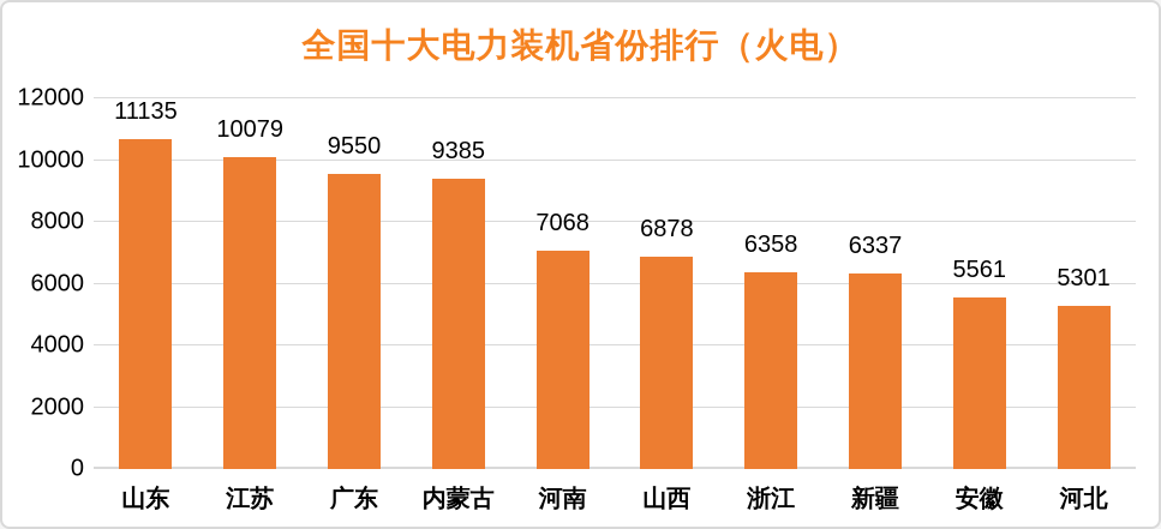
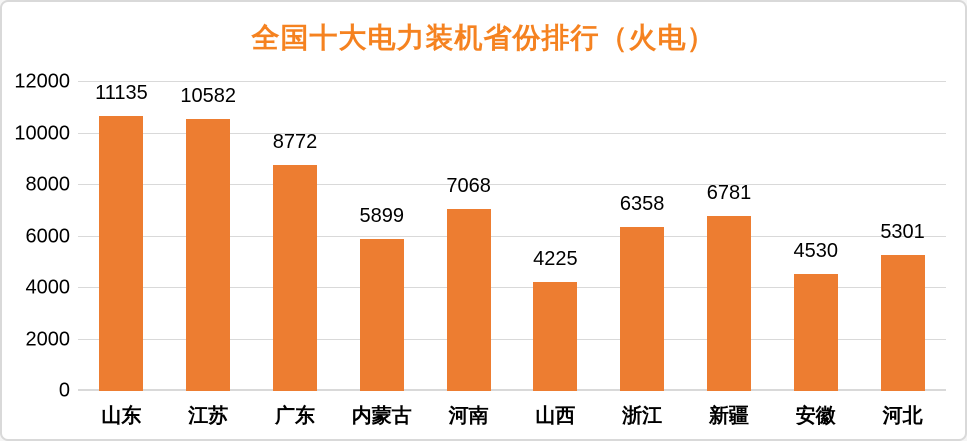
江苏: 10079 -> 10582
广东: 9550 -> 8772
内蒙古: 9385 -> 5899
山西: 6878 -> 4225
新疆: 6337 -> 6781
安徽: 5561 -> 4530
